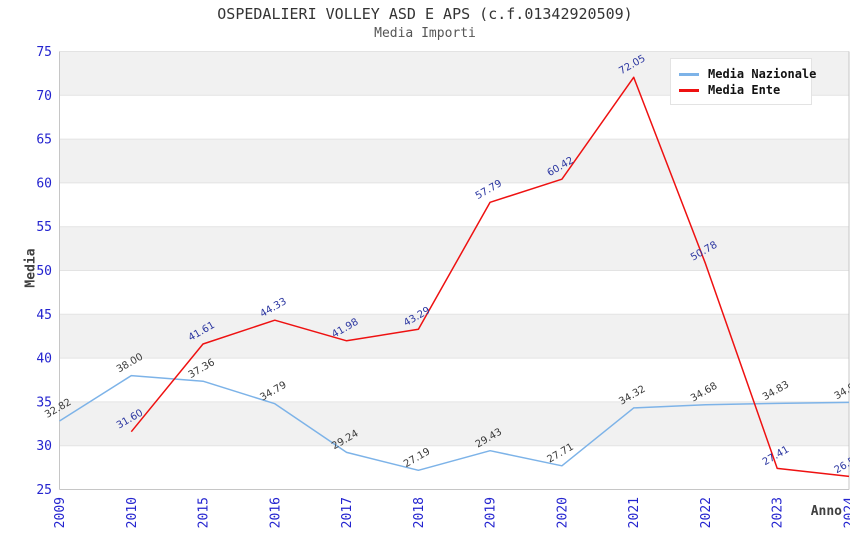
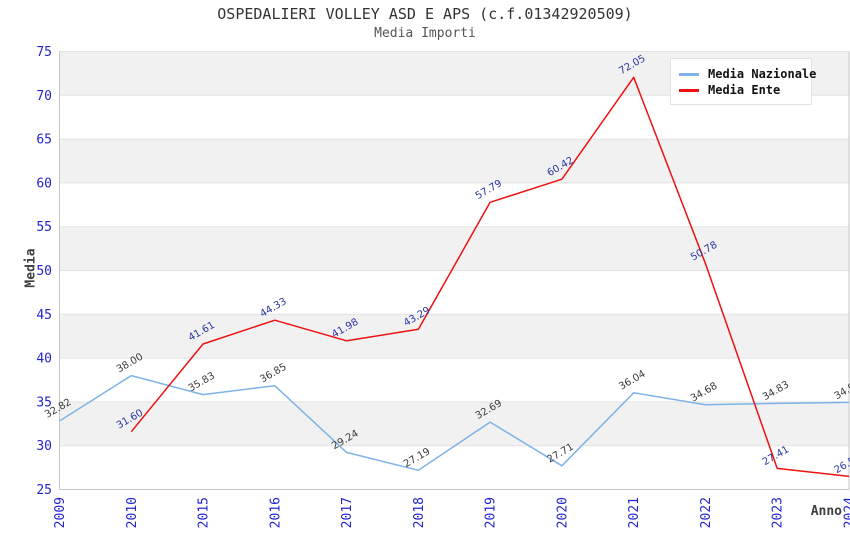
Media Nazionale/2015: 37.36 -> 35.83
Media Nazionale/2016: 34.79 -> 36.85
Media Nazionale/2019: 29.43 -> 32.69
Media Nazionale/2021: 34.32 -> 36.04
